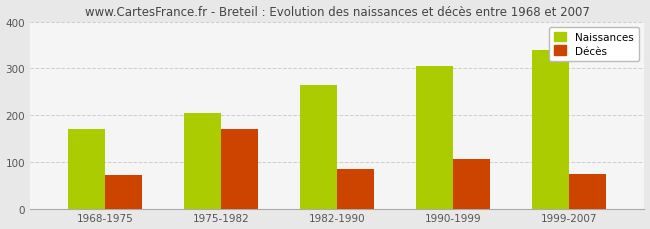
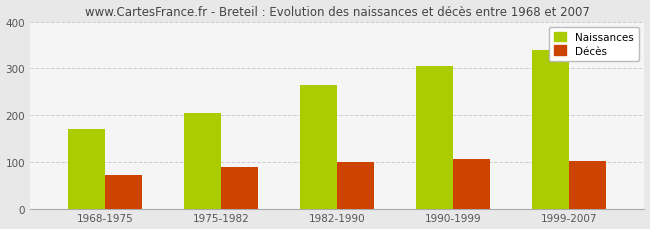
Décès/1975-1982: 170 -> 88
Décès/1982-1990: 85 -> 100
Décès/1999-2007: 75 -> 101
